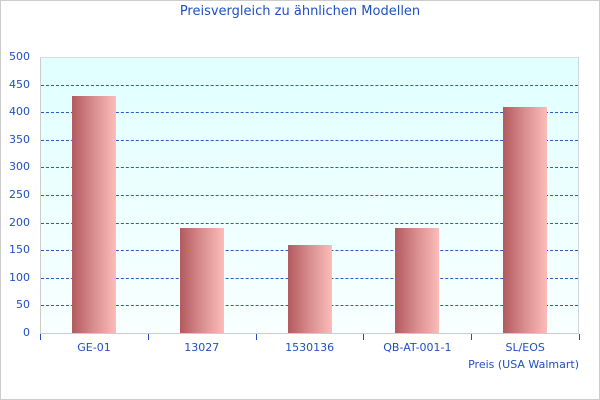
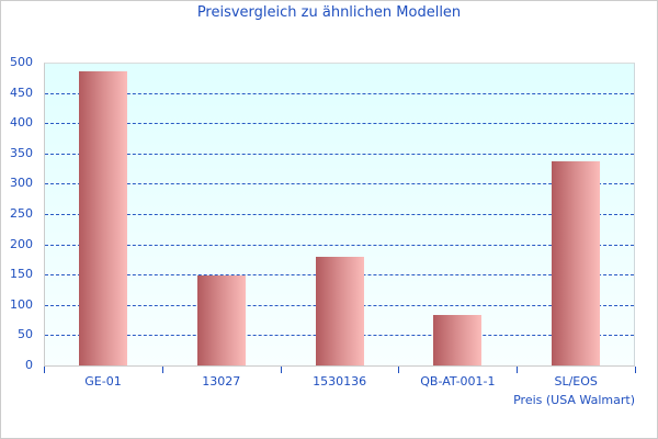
GE-01: 430 -> 480
13027: 190 -> 150
1530136: 160 -> 180
QB-AT-001-1: 190 -> 80
SL/EOS: 410 -> 340
